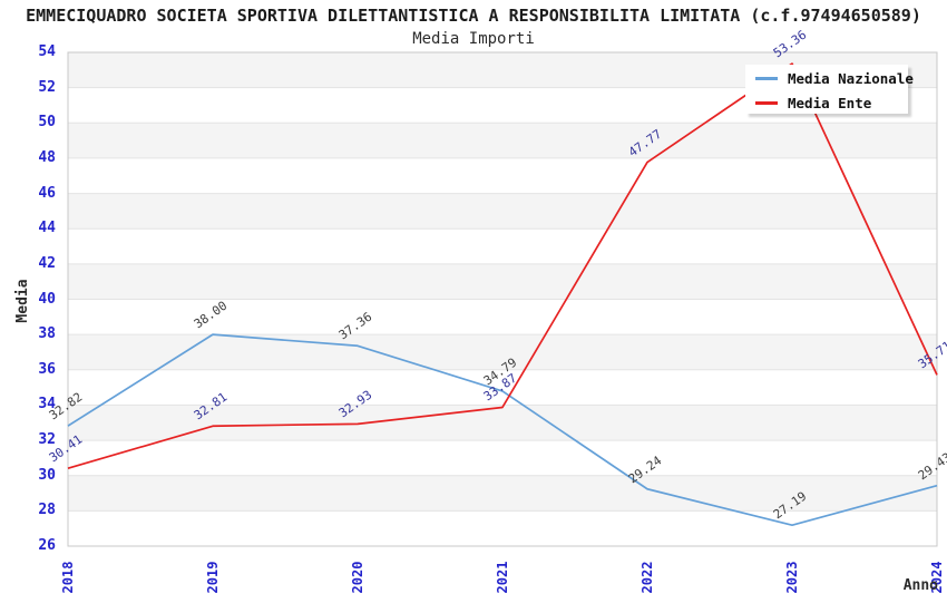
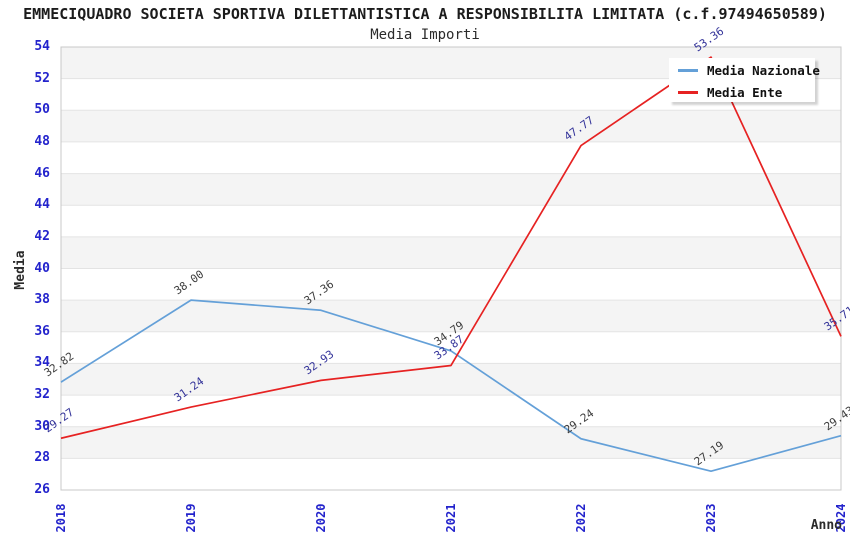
Media Ente/2018: 30.41 -> 29.27
Media Ente/2019: 32.81 -> 31.24
